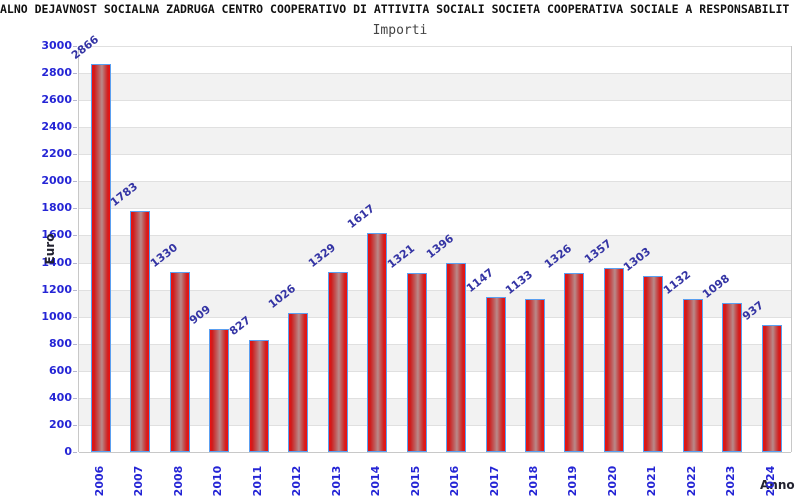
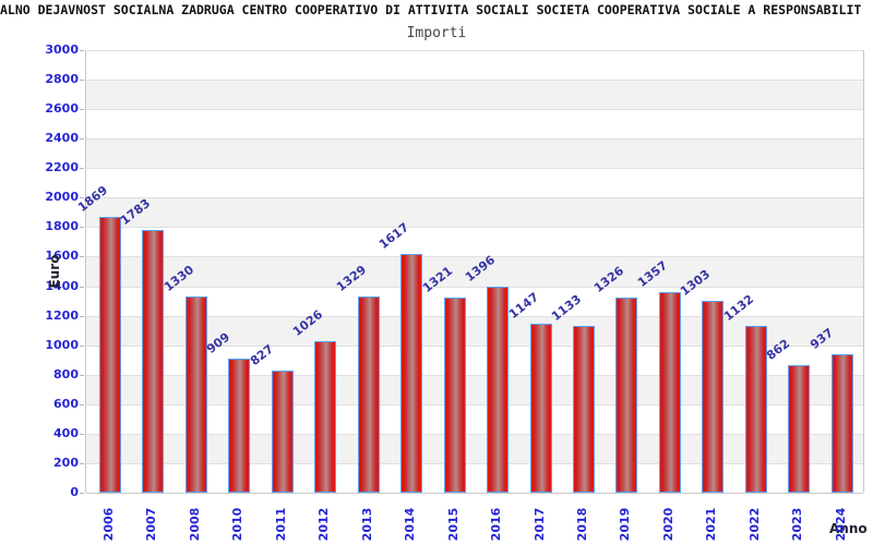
2006: 2866 -> 1869
2023: 1098 -> 862
